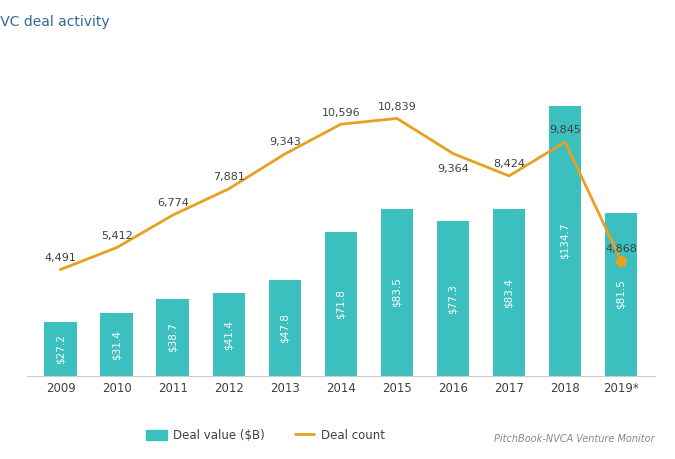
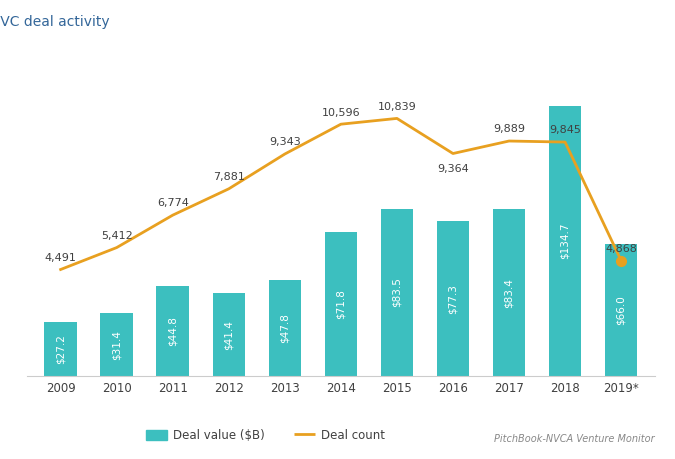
Deal value ($B)/2011: $38.7 -> $44.8
Deal count/2017: 8,424 -> 9,889
Deal value ($B)/2019*: $81.5 -> $66.0
